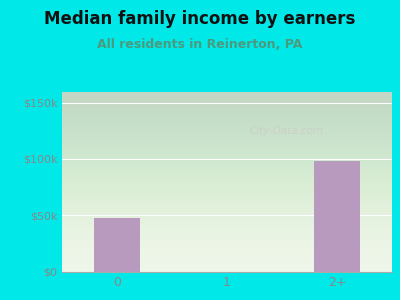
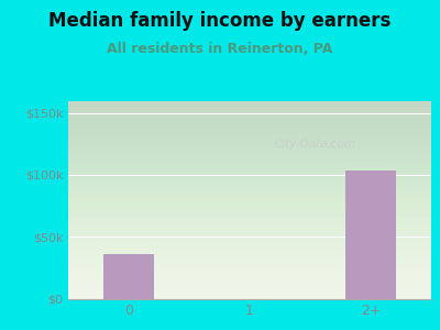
0: $48k -> $36k
2+: $98k -> $104k
